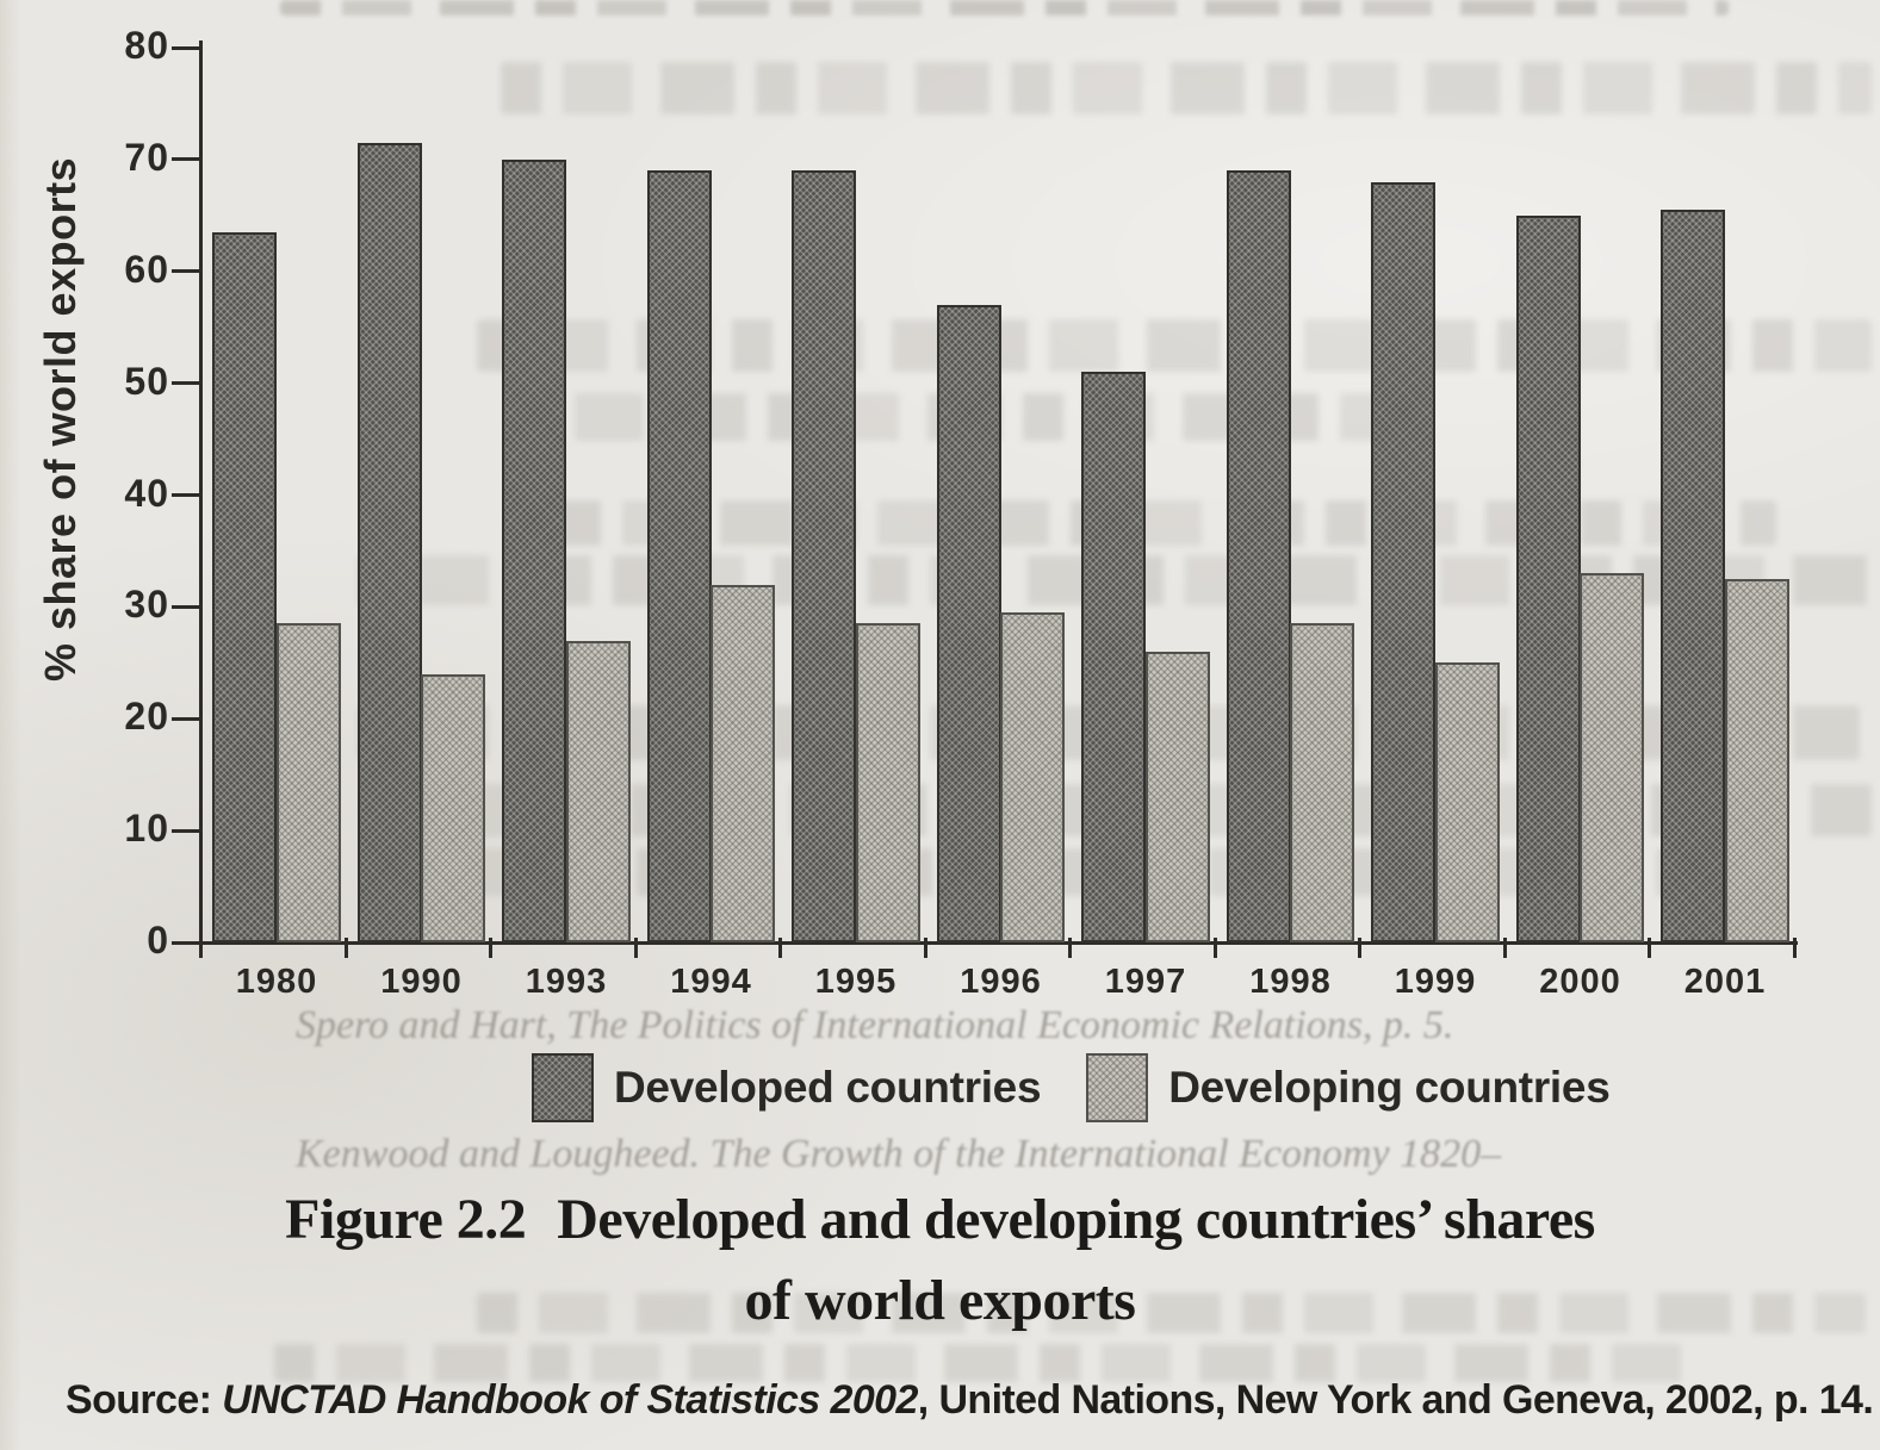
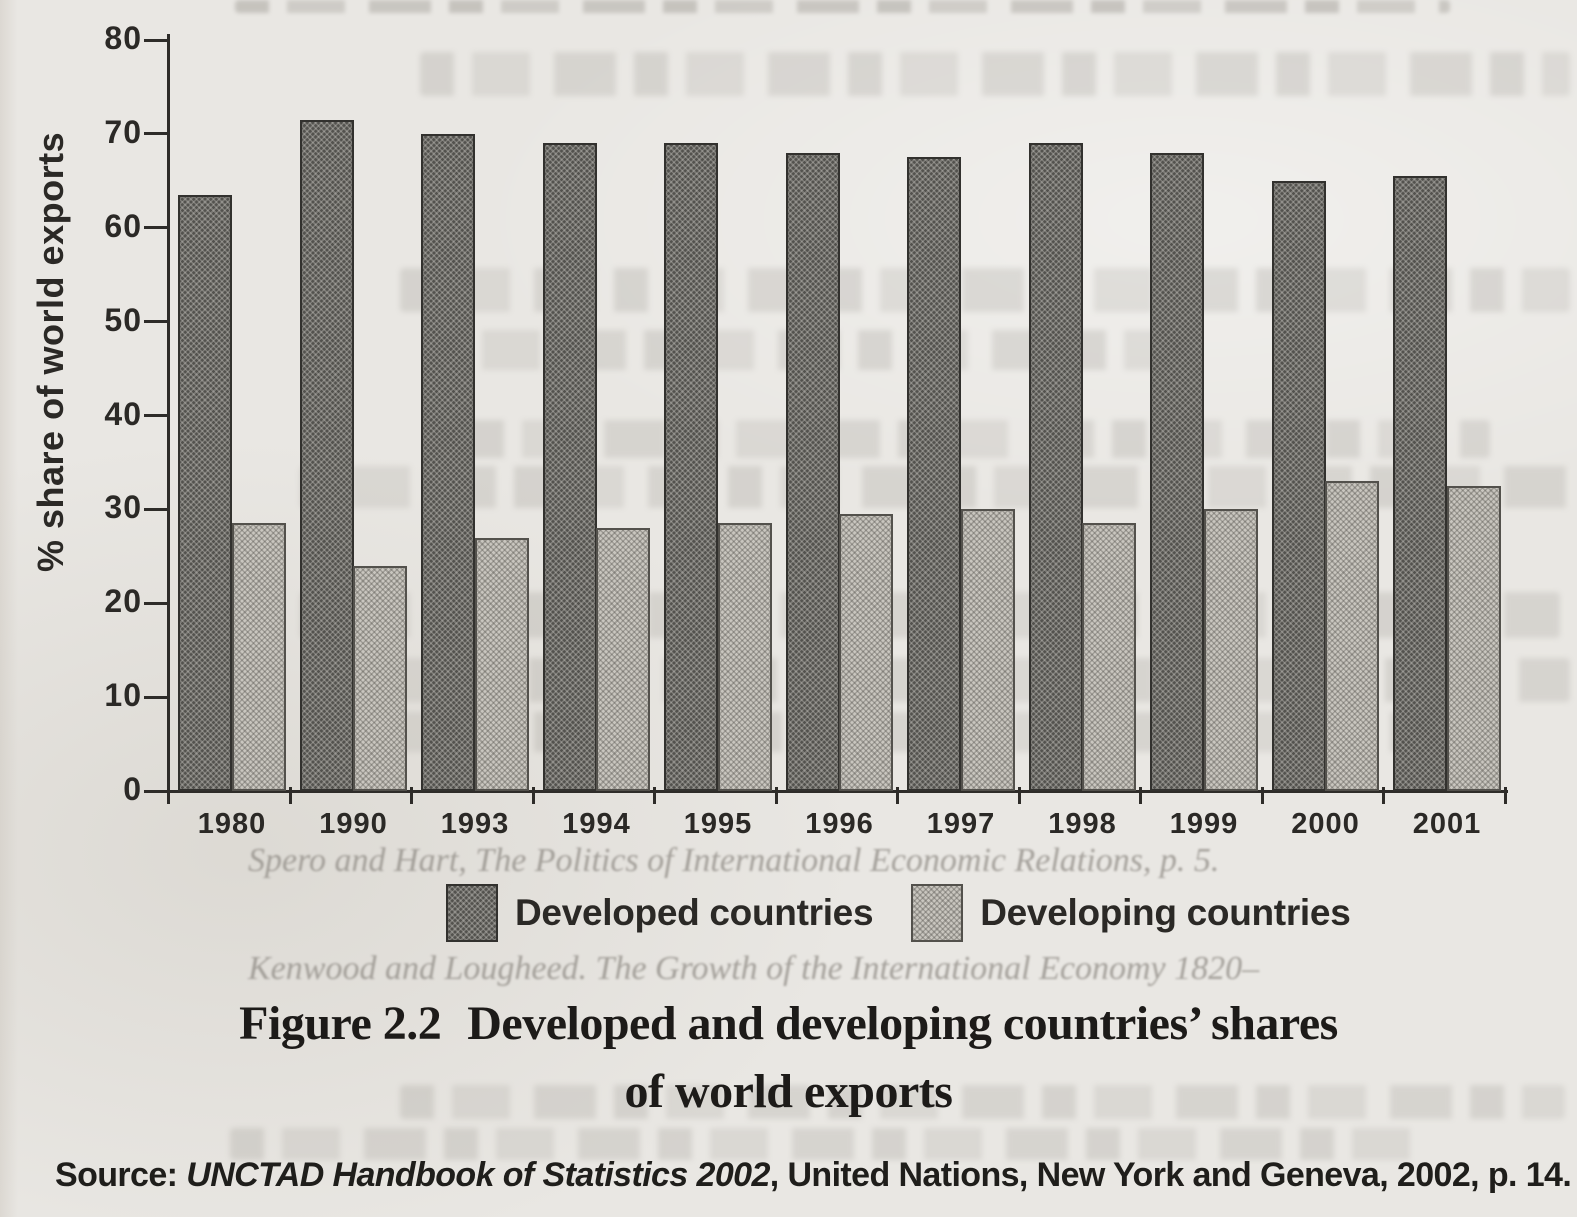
Developing countries/1994: 32 -> 28
Developed countries/1996: 57 -> 68
Developed countries/1997: 51 -> 68
Developing countries/1997: 26 -> 30
Developing countries/1999: 25 -> 30
